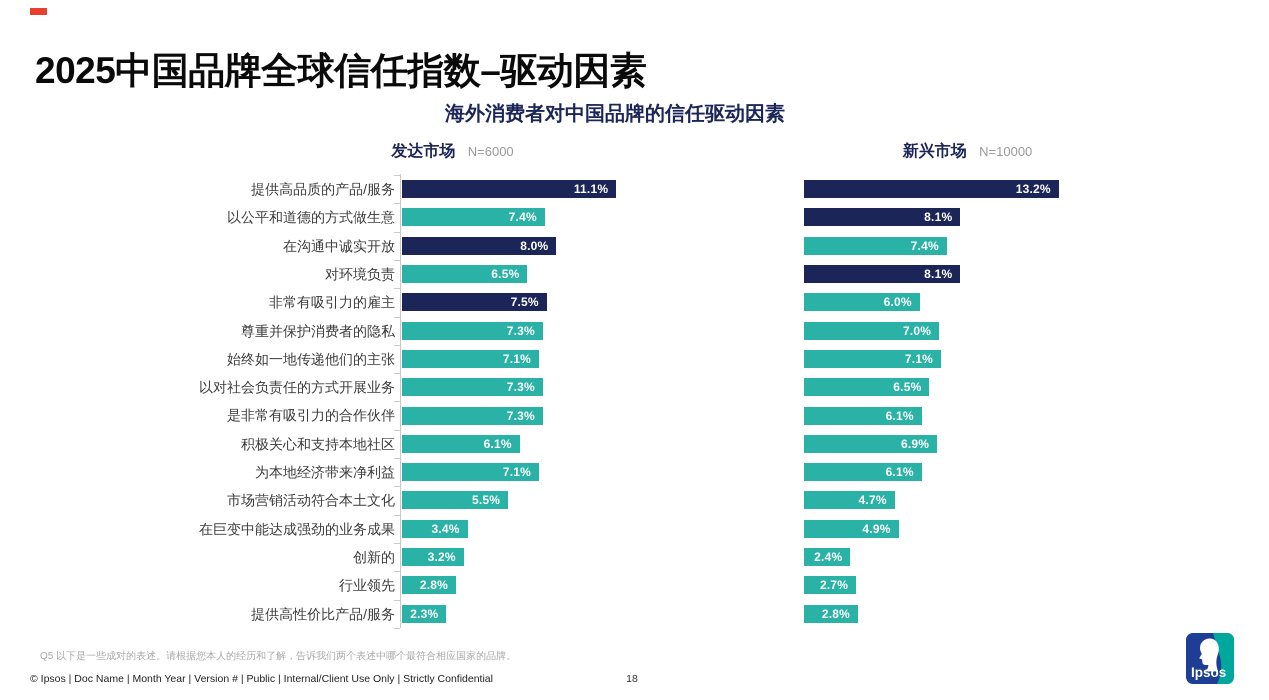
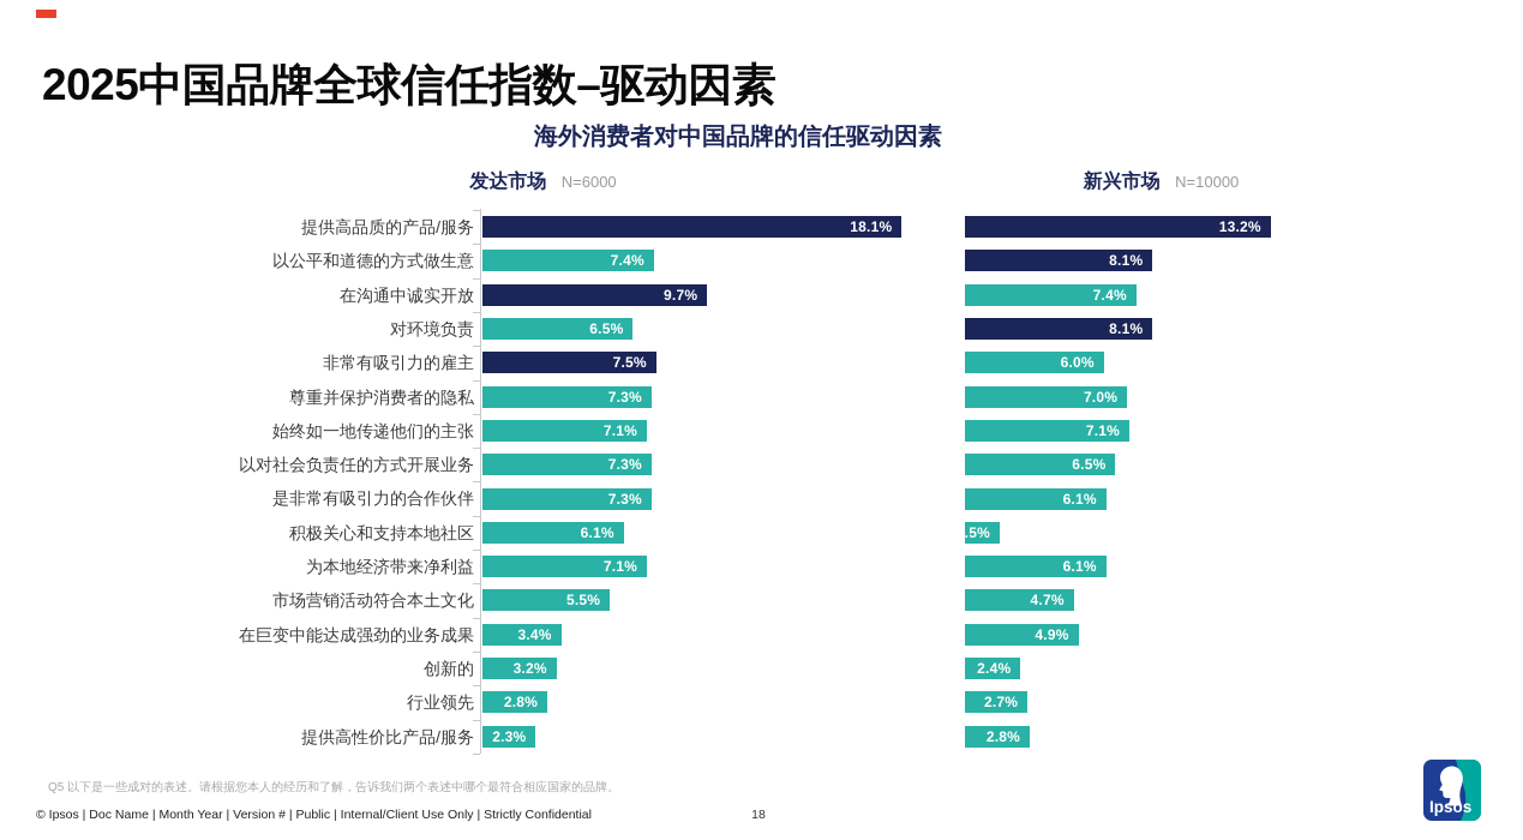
发达市场/提供高品质的产品/服务: 11.1% -> 18.1%
发达市场/在沟通中诚实开放: 8.0% -> 9.7%
新兴市场/积极关心和支持本地社区: 6.9% -> 1.5%
